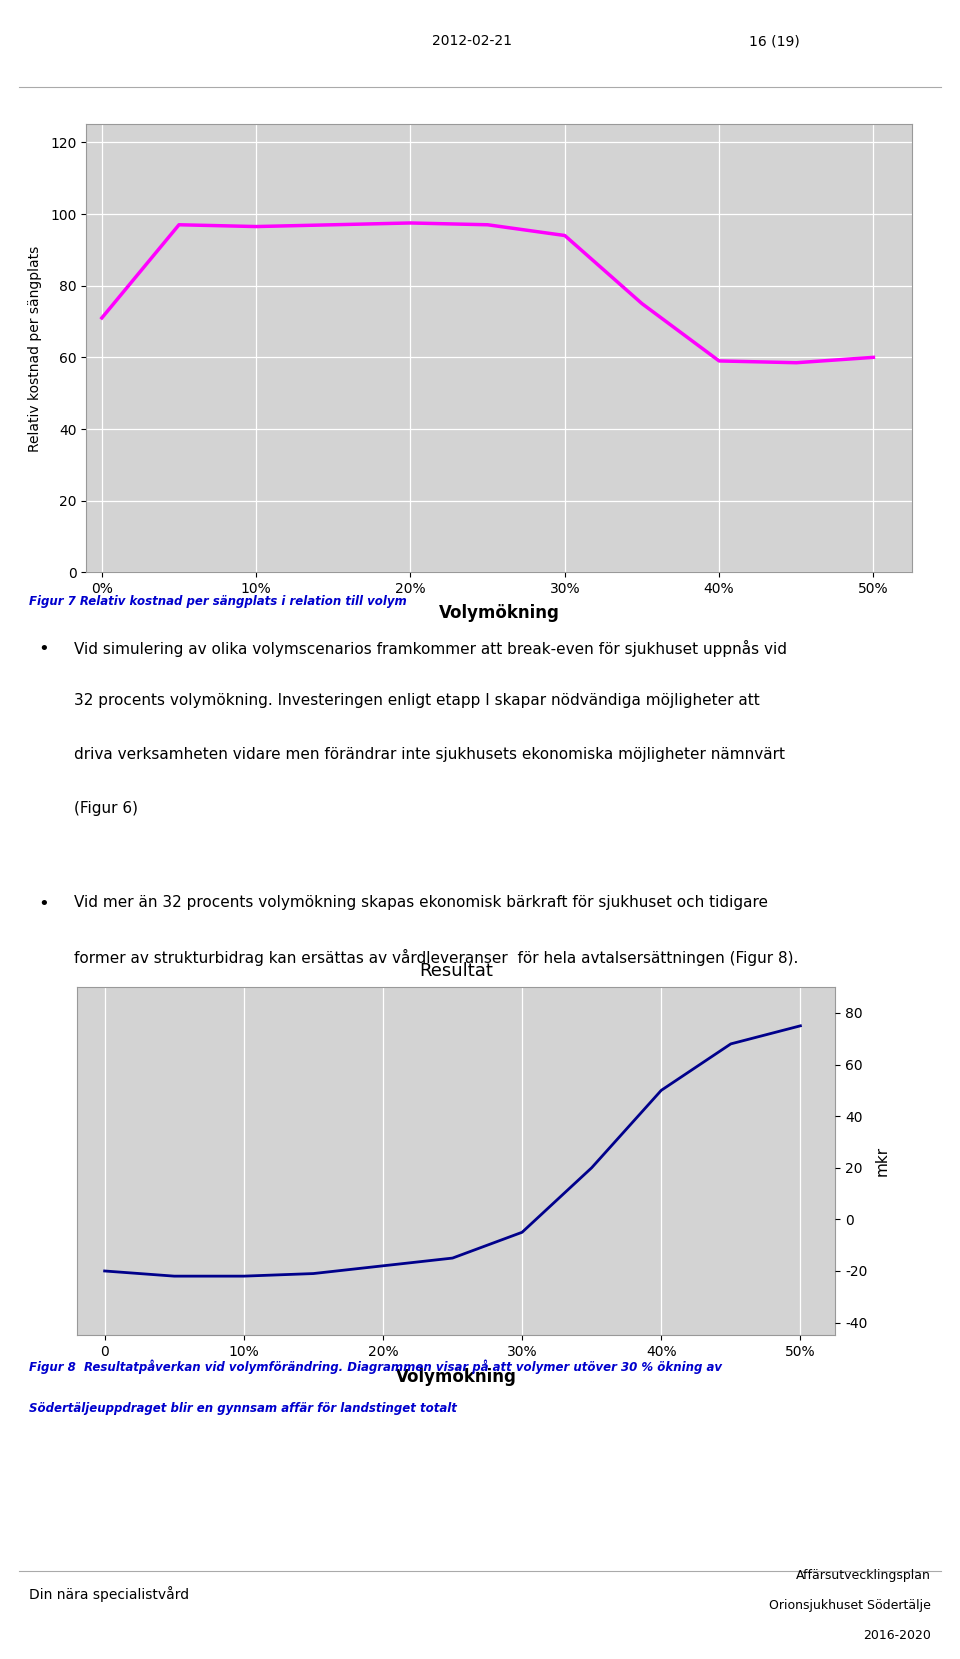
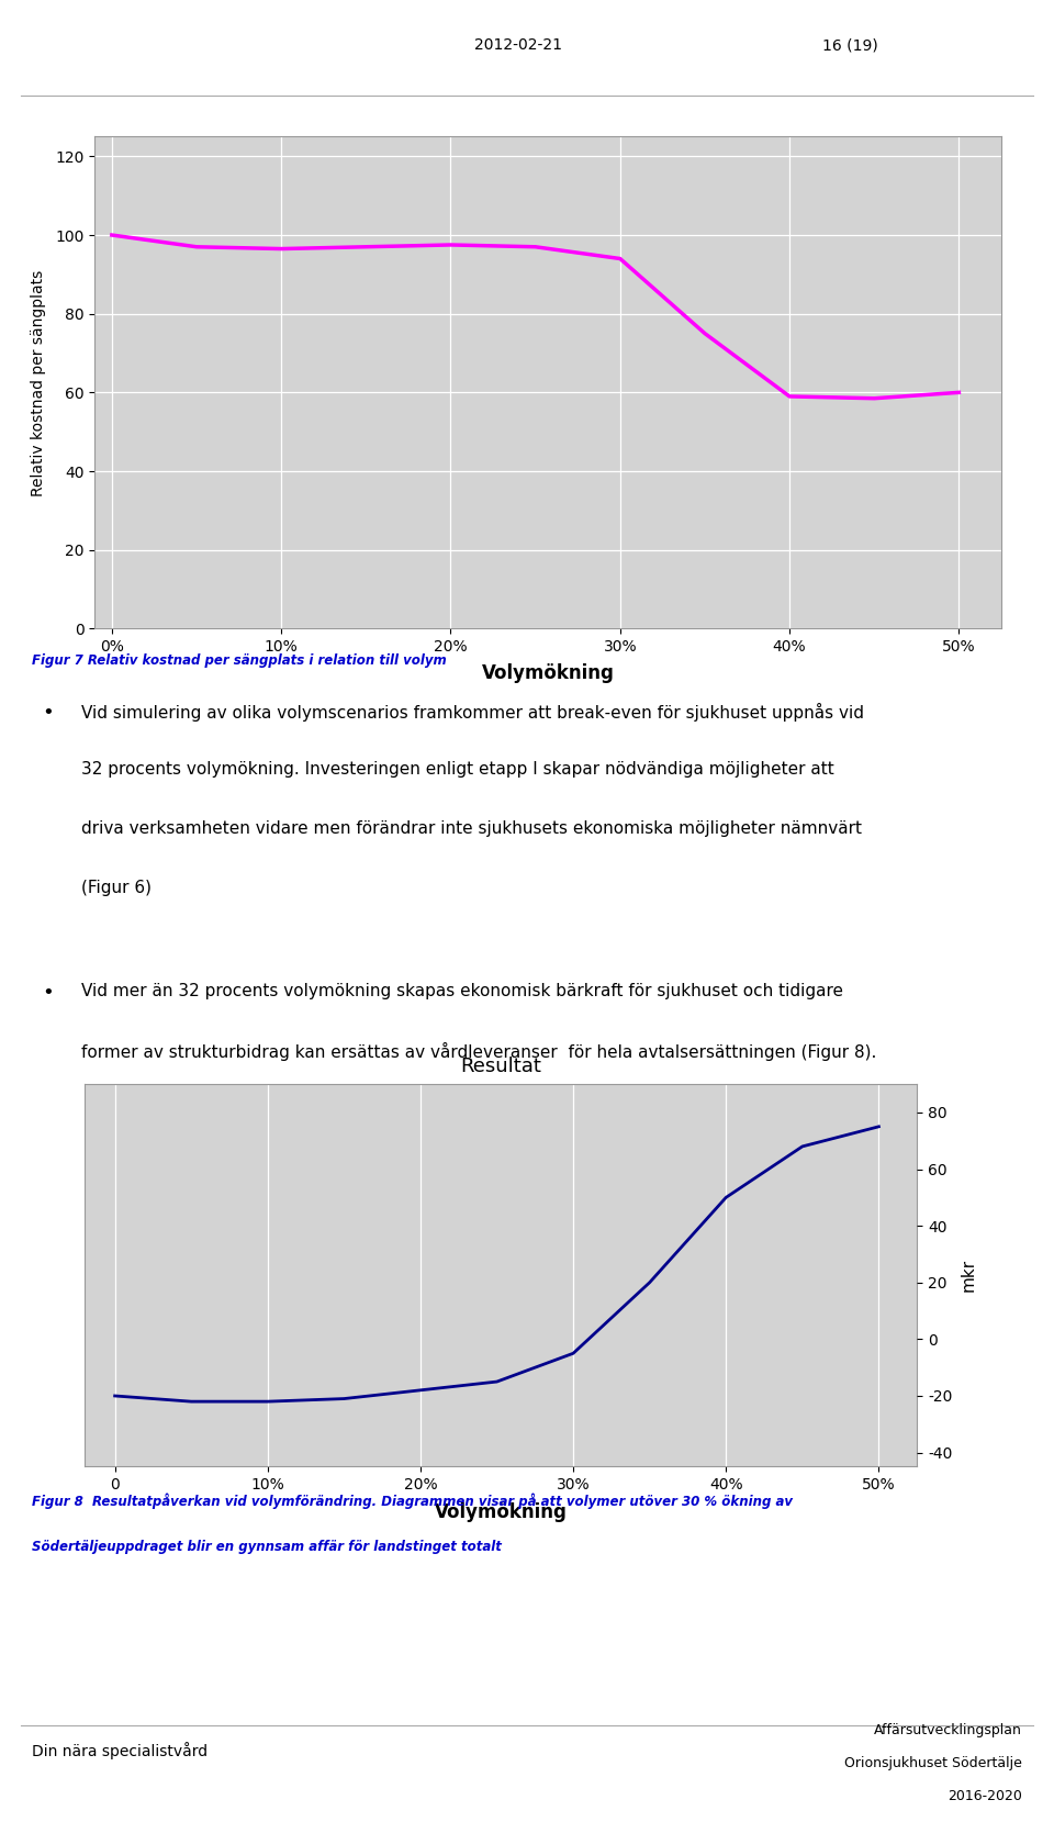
0%: 71.0 -> 100.0
